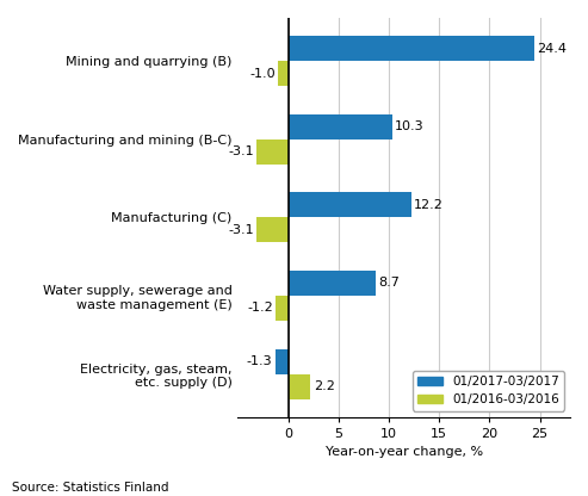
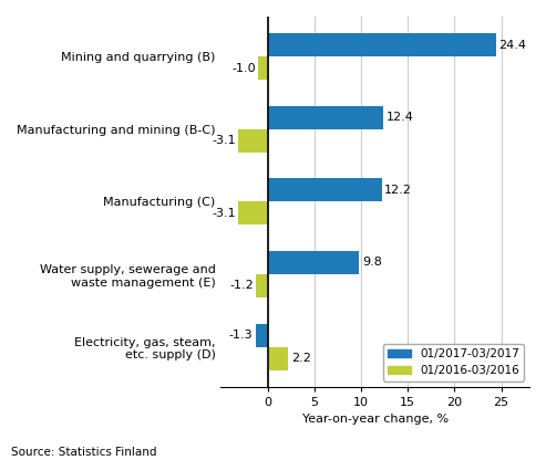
01/2017-03/2017/Manufacturing and mining (B-C): 10.3 -> 12.4
01/2017-03/2017/Water supply, sewerage and waste management (E): 8.7 -> 9.8
